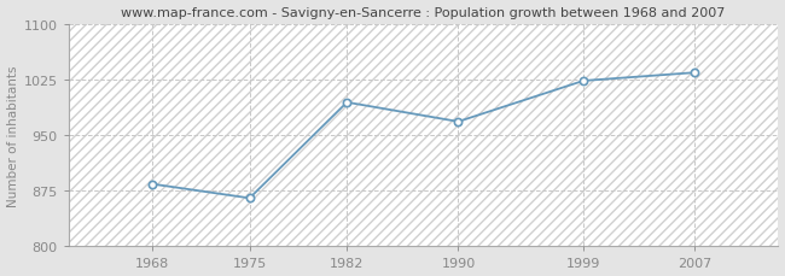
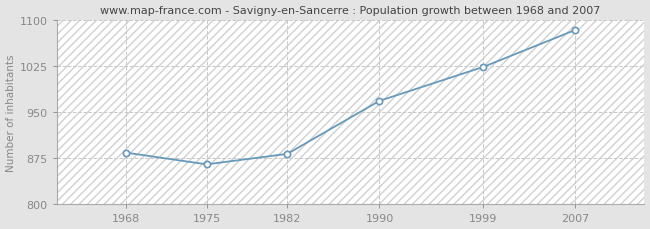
1982: 994 -> 882
2007: 1034 -> 1083
